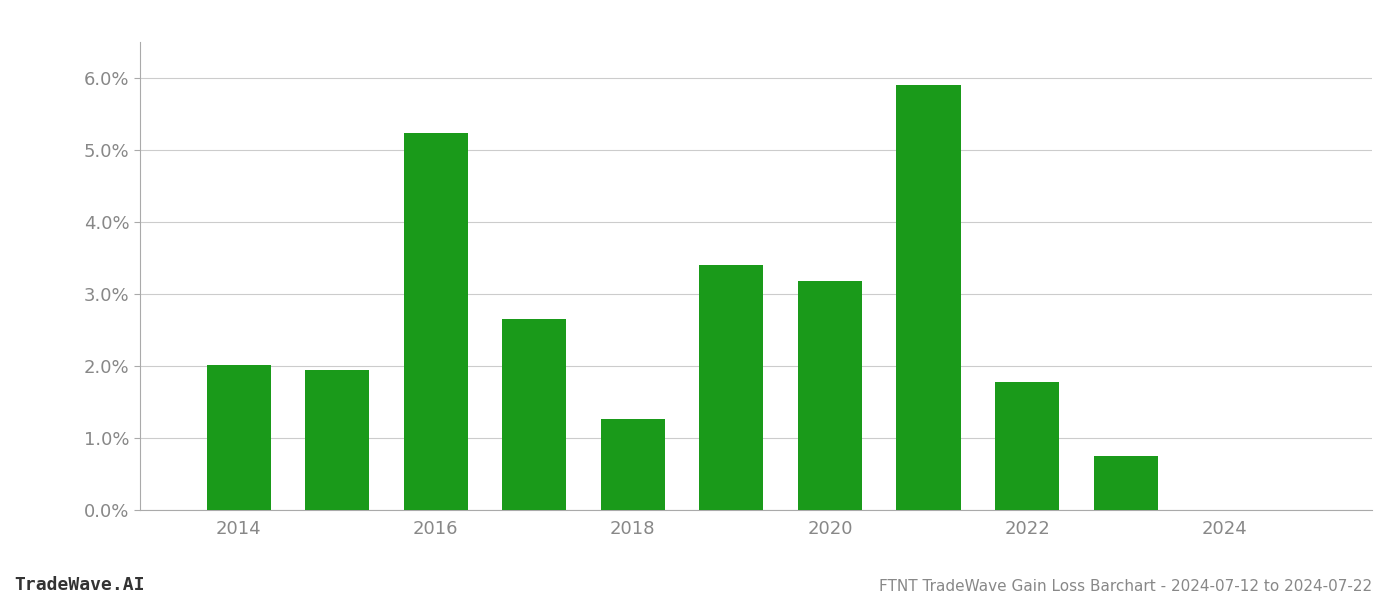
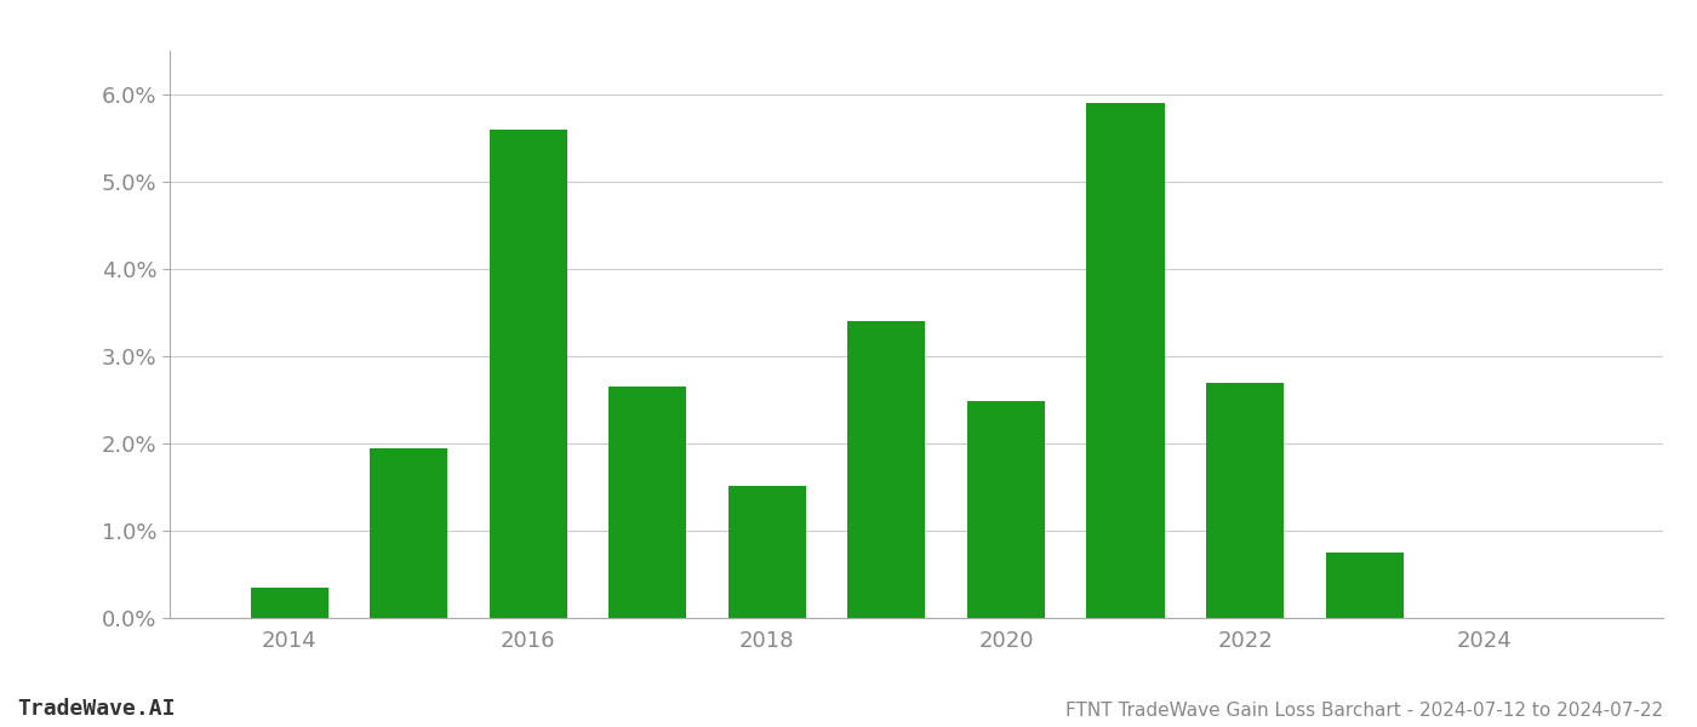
2014: 2.02% -> 0.35%
2016: 5.24% -> 5.60%
2018: 1.26% -> 1.52%
2020: 3.18% -> 2.48%
2022: 1.78% -> 2.70%
